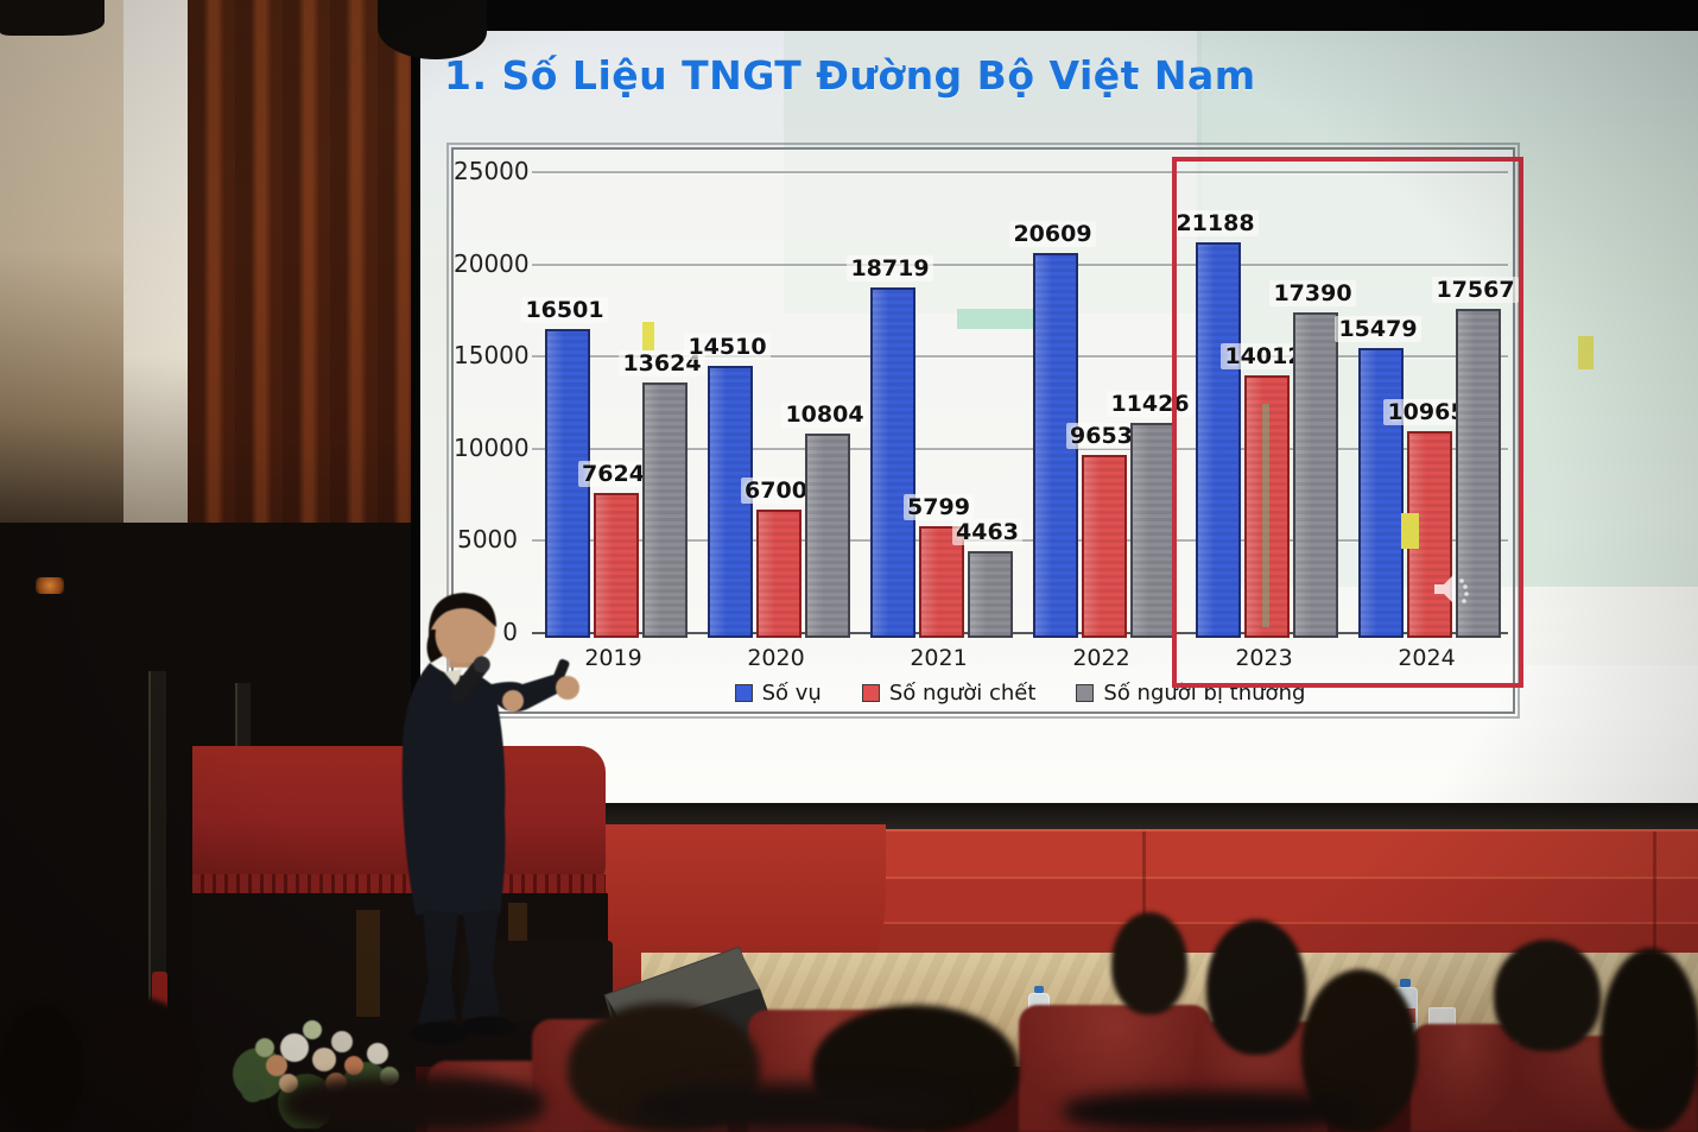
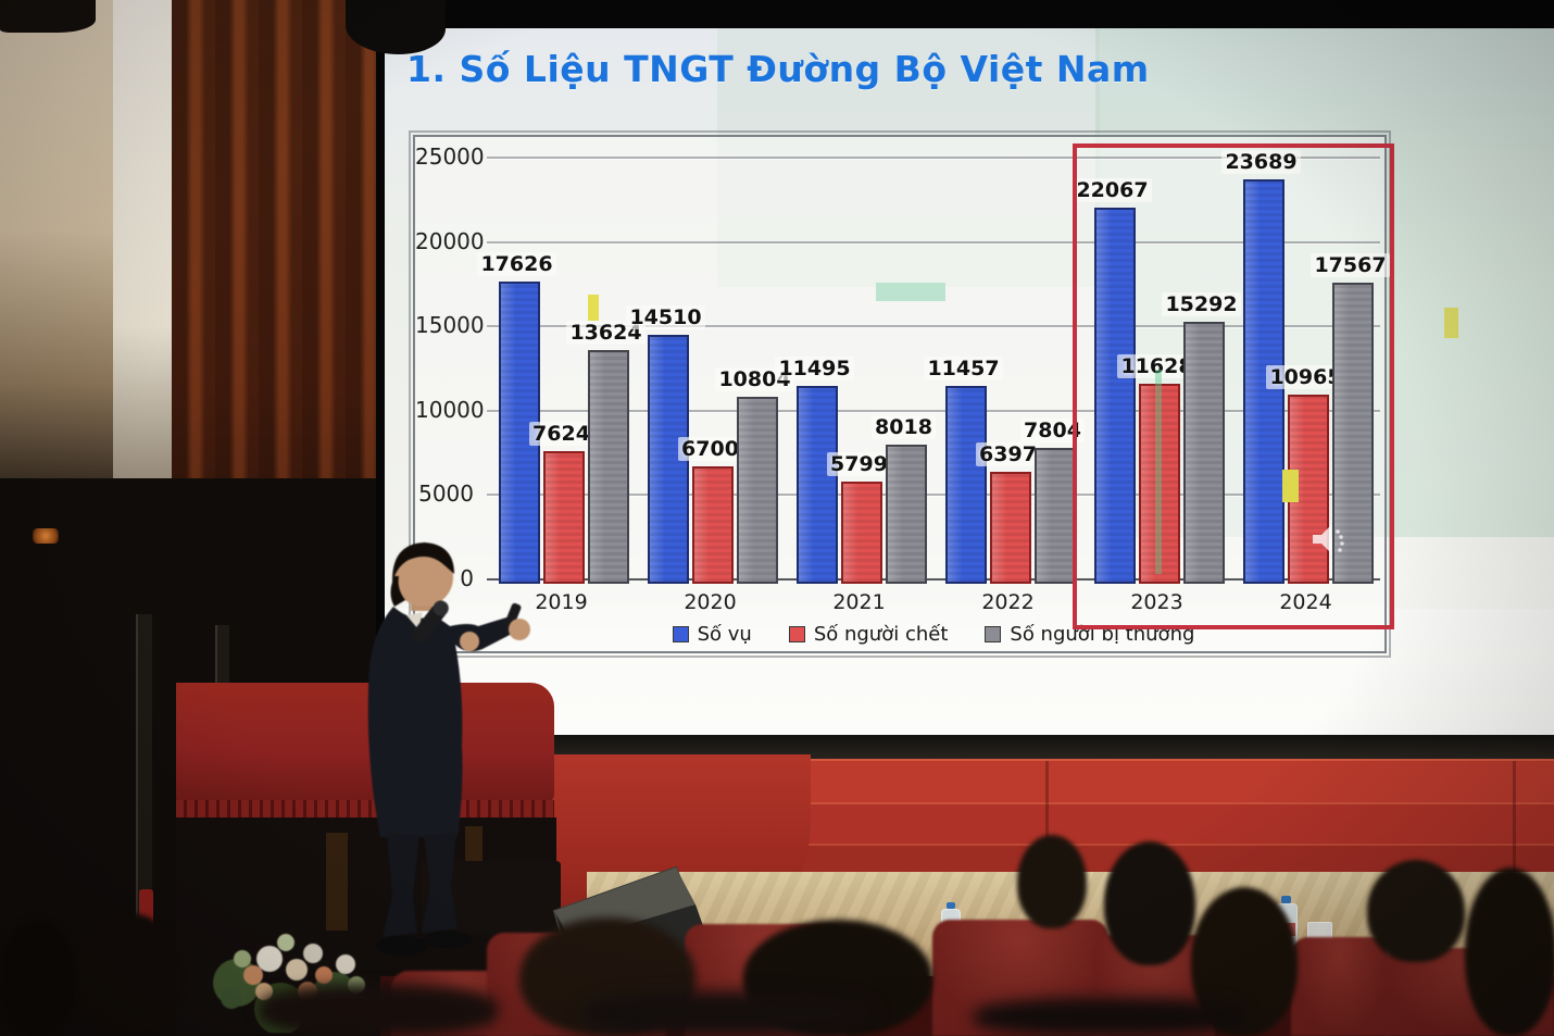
Số vụ/2019: 16501 -> 17626
Số vụ/2021: 18719 -> 11495
Số người bị thương/2021: 4463 -> 8018
Số vụ/2022: 20609 -> 11457
Số người chết/2022: 9653 -> 6397
Số người bị thương/2022: 11426 -> 7804
Số vụ/2023: 21188 -> 22067
Số người chết/2023: 14012 -> 11628
Số người bị thương/2023: 17390 -> 15292
Số vụ/2024: 15479 -> 23689
